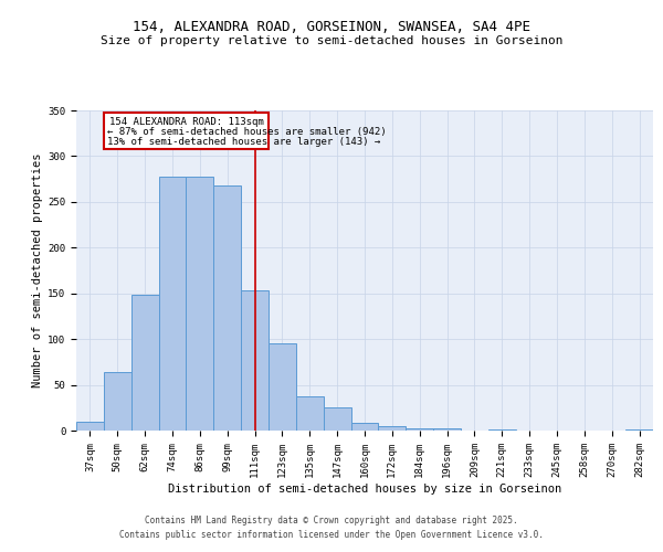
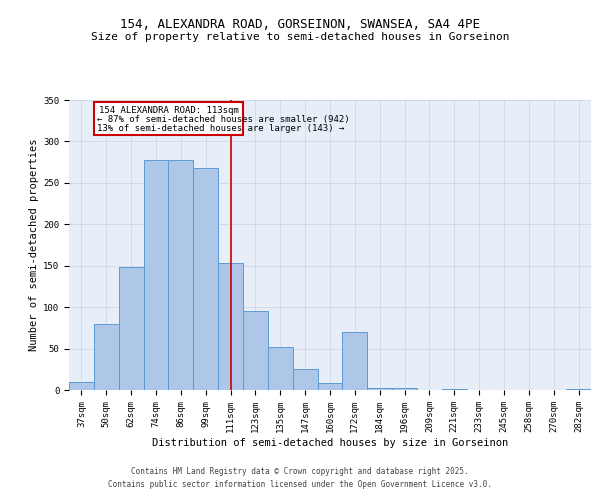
50sqm: 64 -> 80
135sqm: 37 -> 52
172sqm: 5 -> 70
